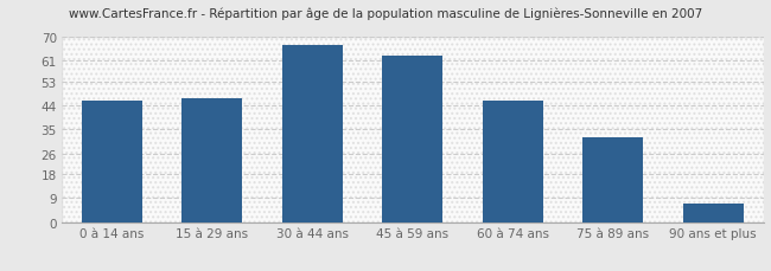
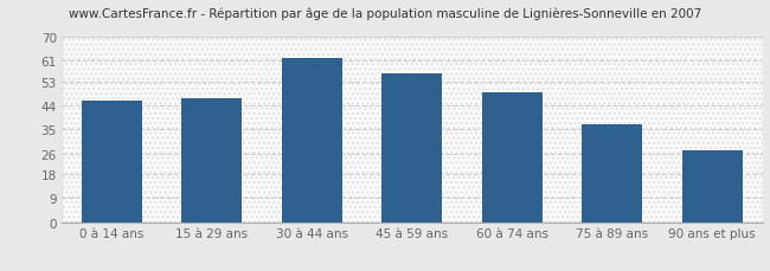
30 à 44 ans: 67 -> 62
45 à 59 ans: 63 -> 56
60 à 74 ans: 46 -> 49
75 à 89 ans: 32 -> 37
90 ans et plus: 7 -> 27
